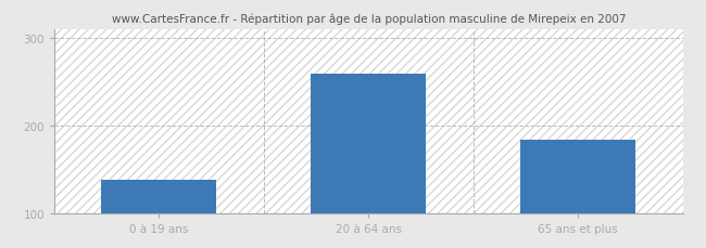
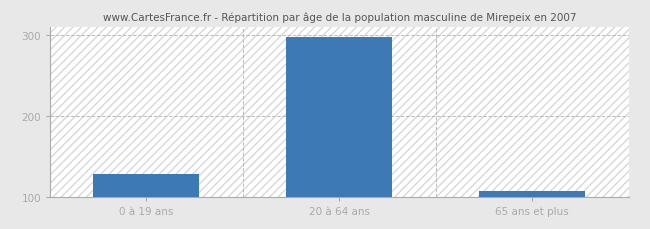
0 à 19 ans: 138 -> 128
20 à 64 ans: 260 -> 298
65 ans et plus: 184 -> 108
